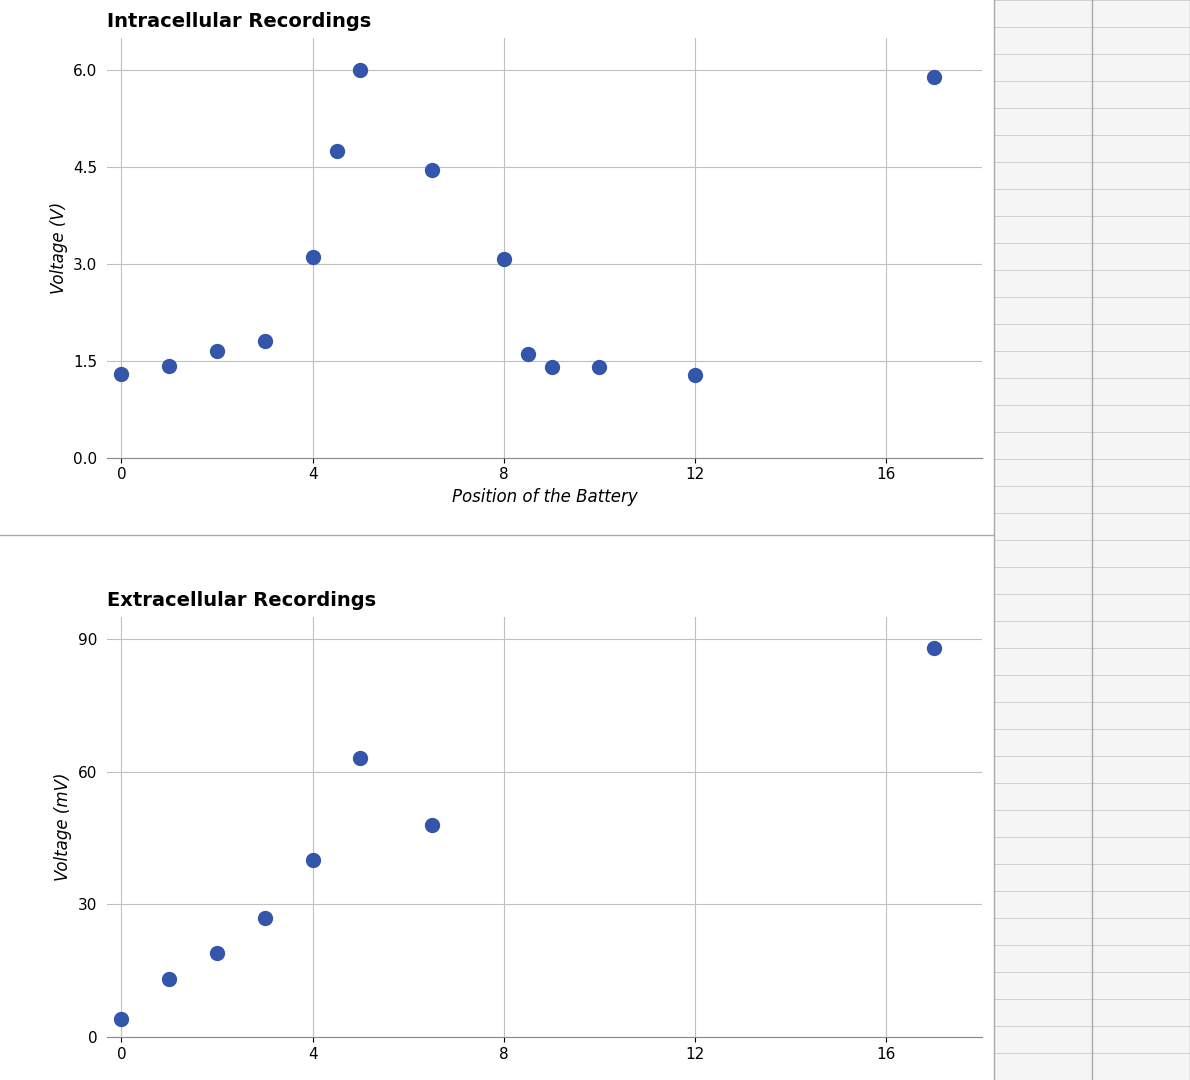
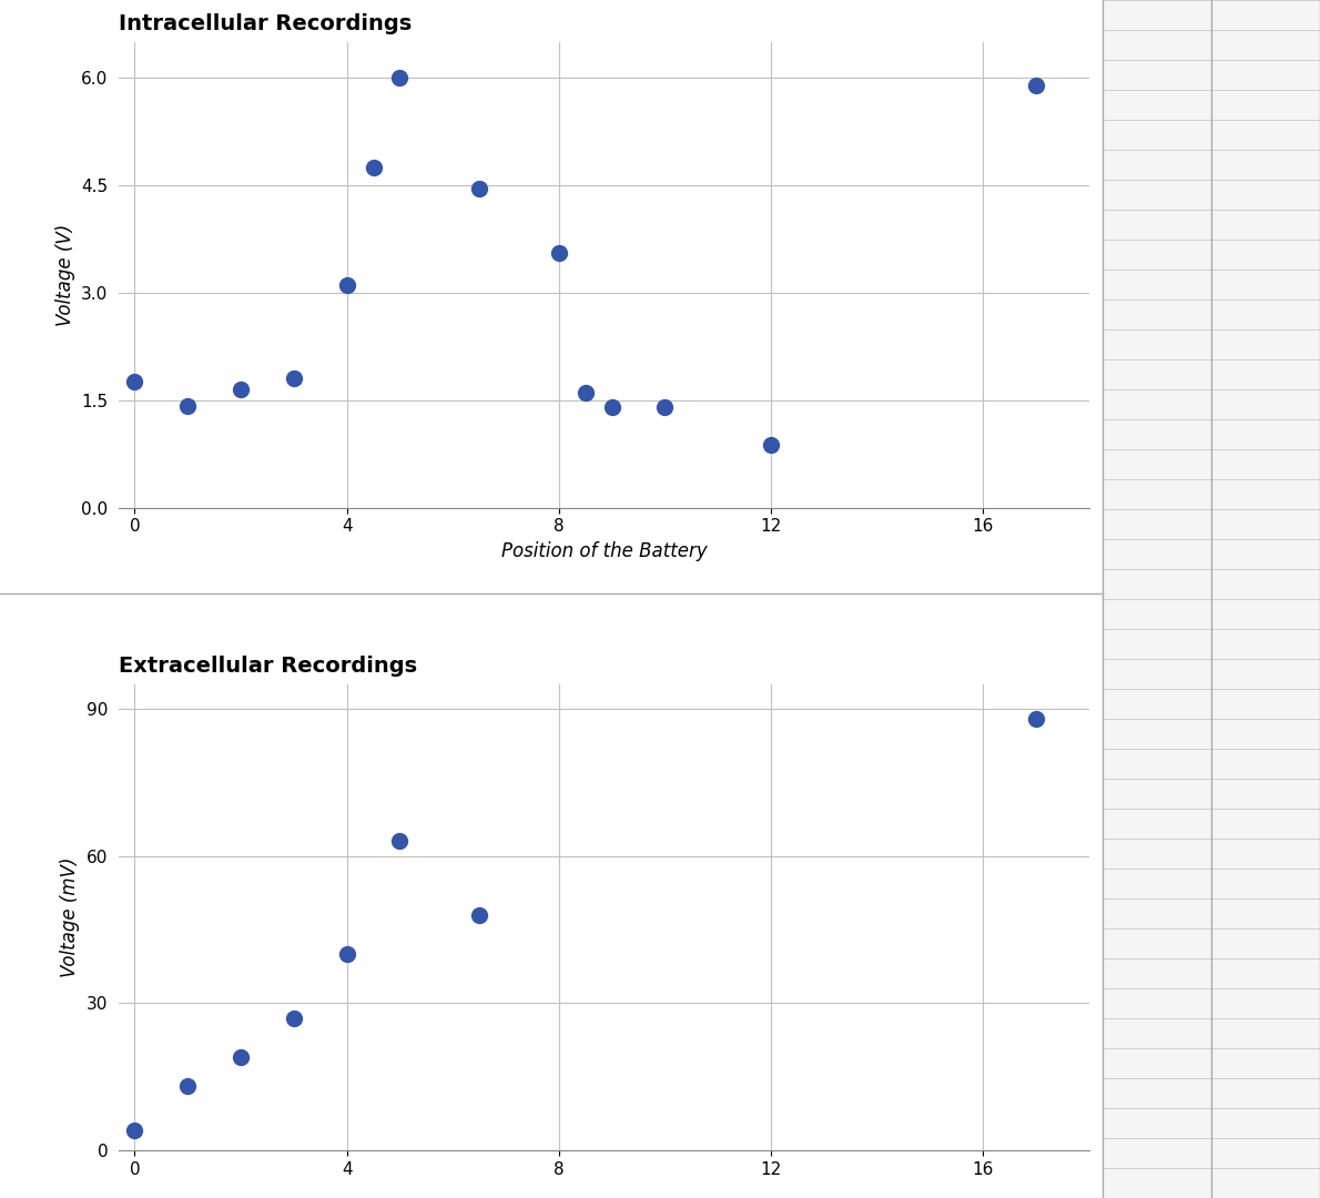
Intracellular Recordings/0: 1.30 -> 1.76
Intracellular Recordings/8: 3.07 -> 3.56
Intracellular Recordings/12: 1.28 -> 0.88
